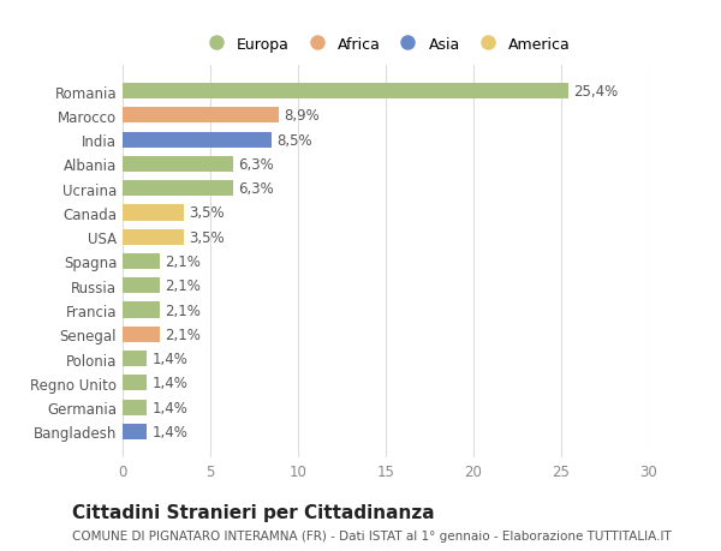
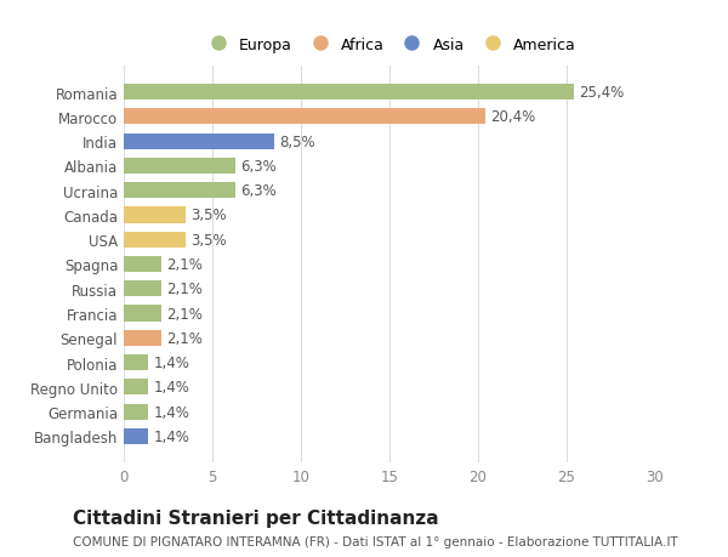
Marocco: 8,9% -> 20,4%
